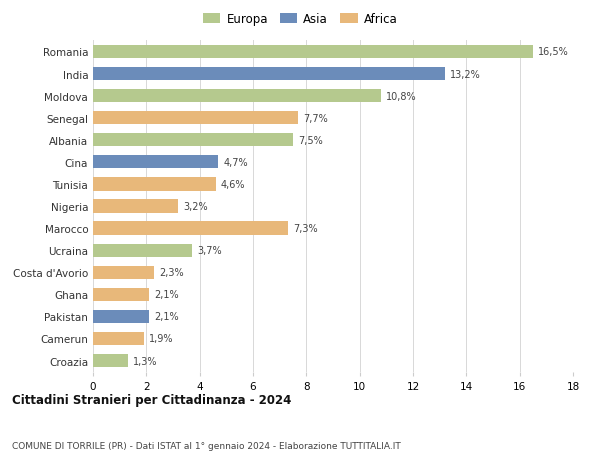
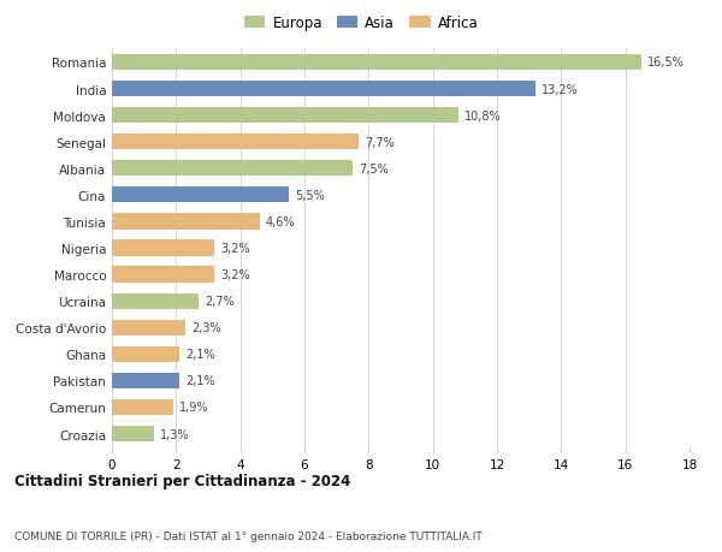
Cina: 4,7% -> 5,5%
Marocco: 7,3% -> 3,2%
Ucraina: 3,7% -> 2,7%
